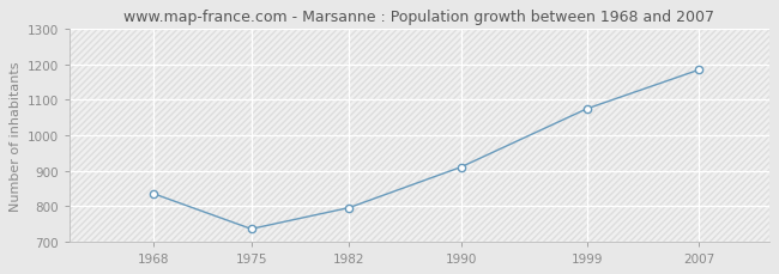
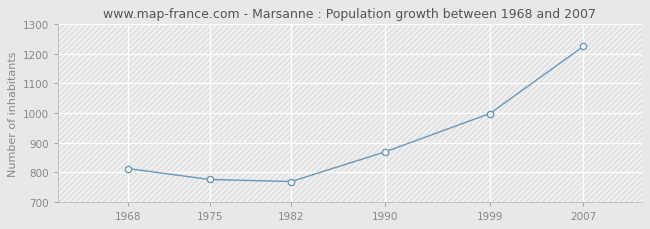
1968: 835 -> 812
1975: 735 -> 775
1982: 795 -> 768
1990: 910 -> 868
1999: 1075 -> 998
2007: 1185 -> 1225
